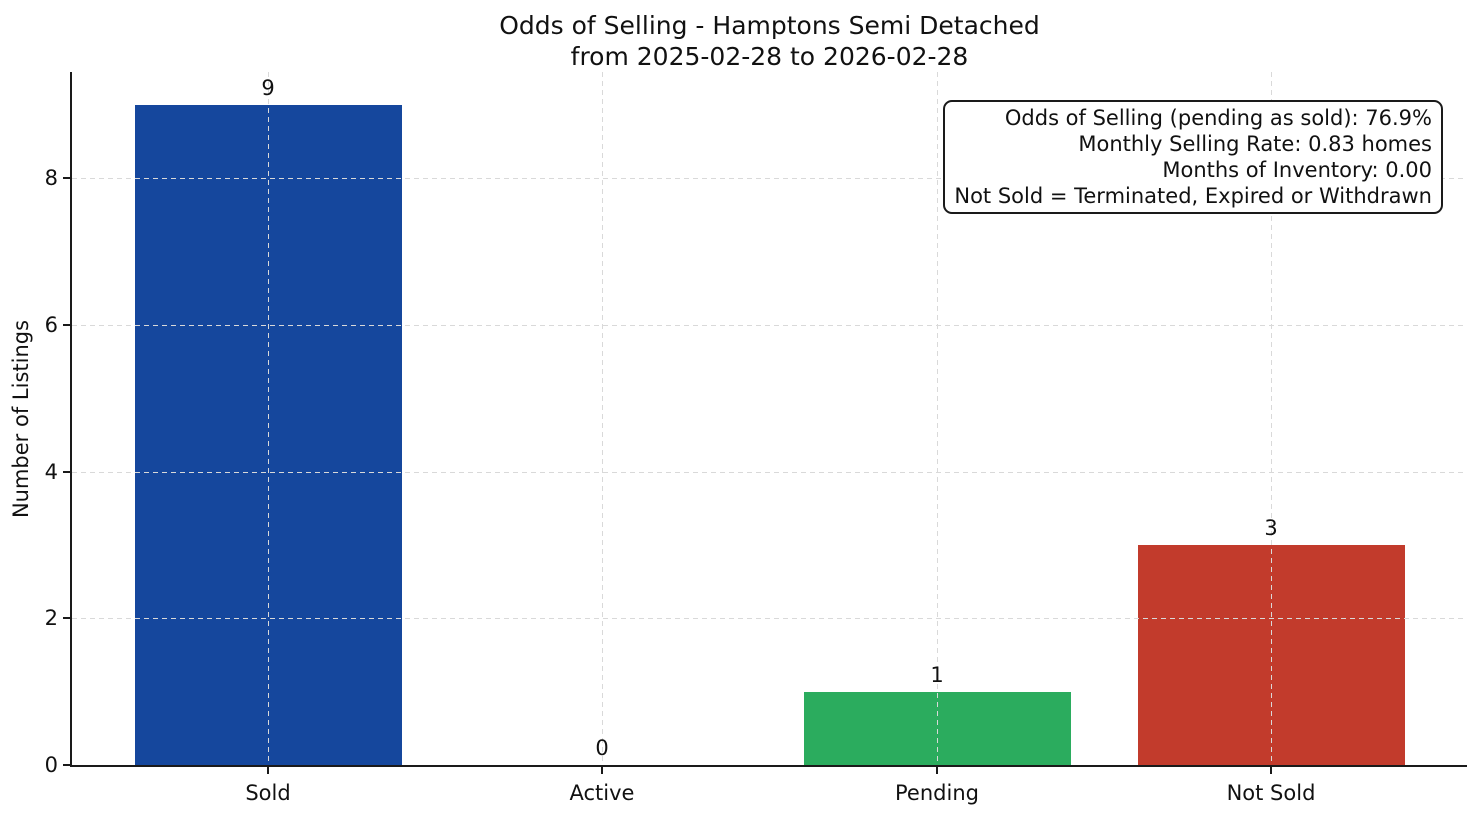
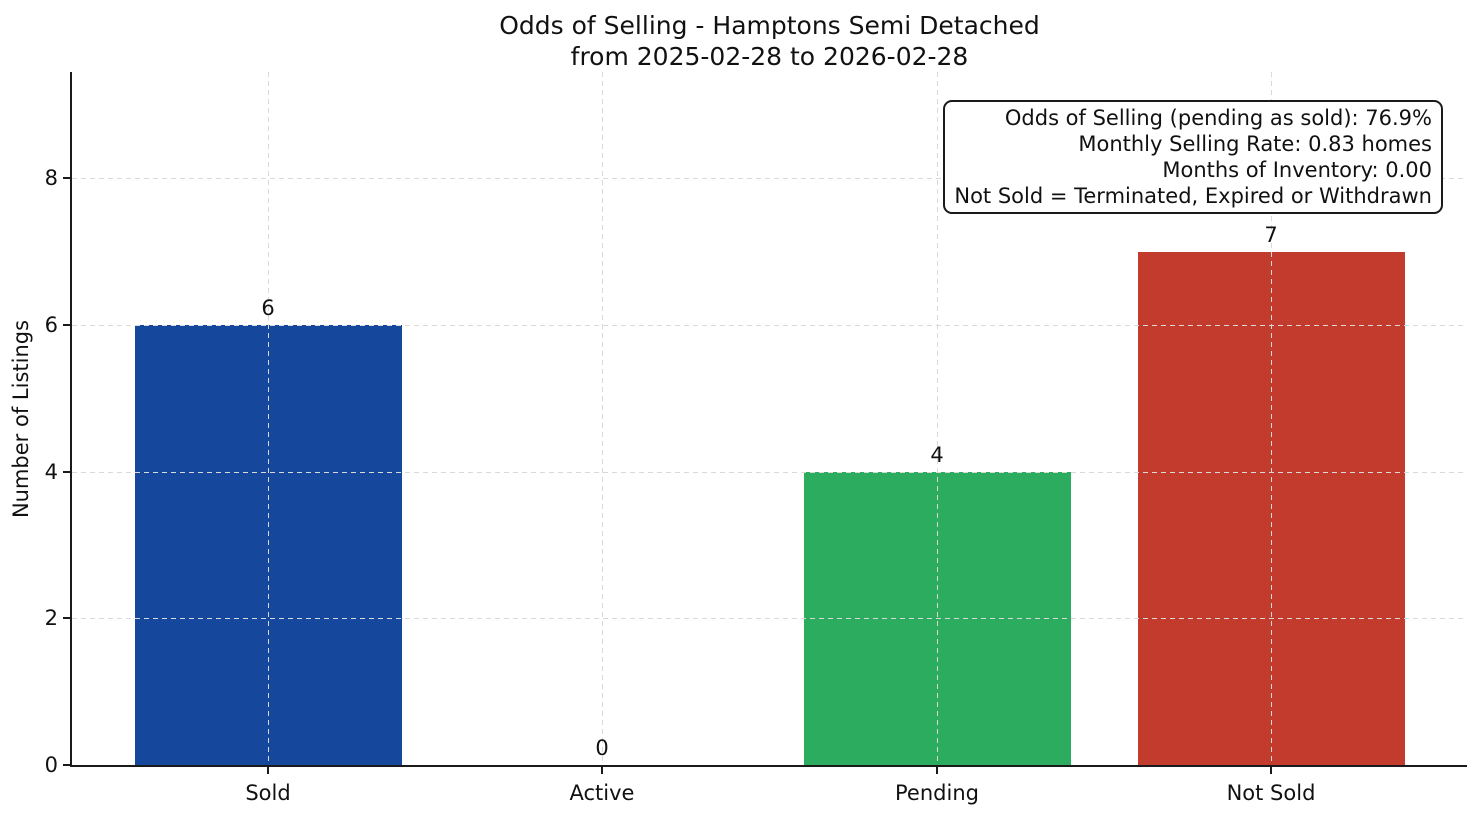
Sold: 9 -> 6
Pending: 1 -> 4
Not Sold: 3 -> 7
